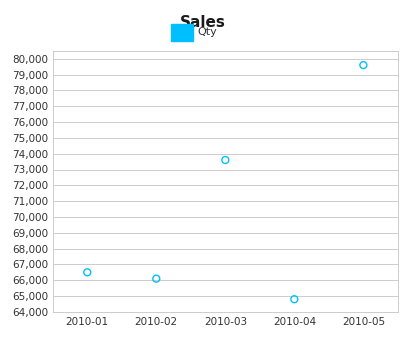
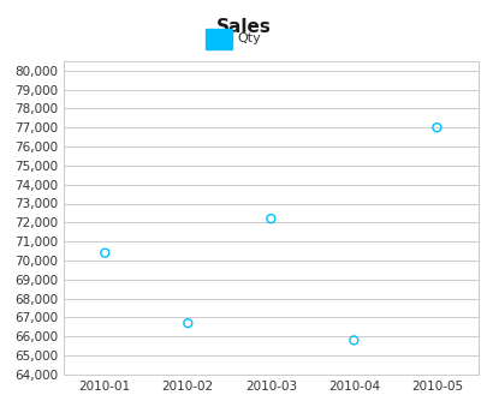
2010-01: 66,500 -> 70,400
2010-02: 66,100 -> 66,700
2010-03: 73,600 -> 72,200
2010-04: 64,800 -> 65,800
2010-05: 79,600 -> 77,000
